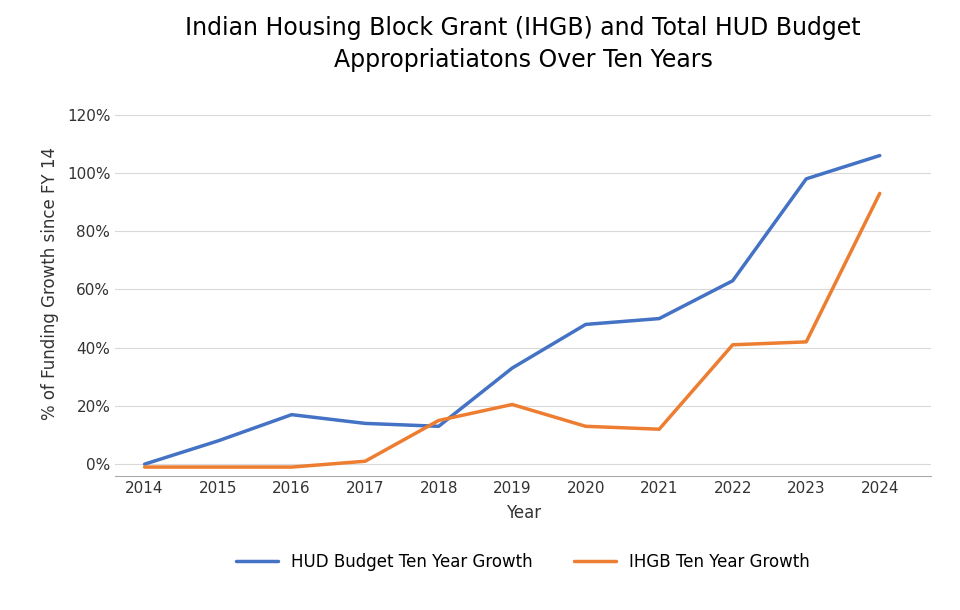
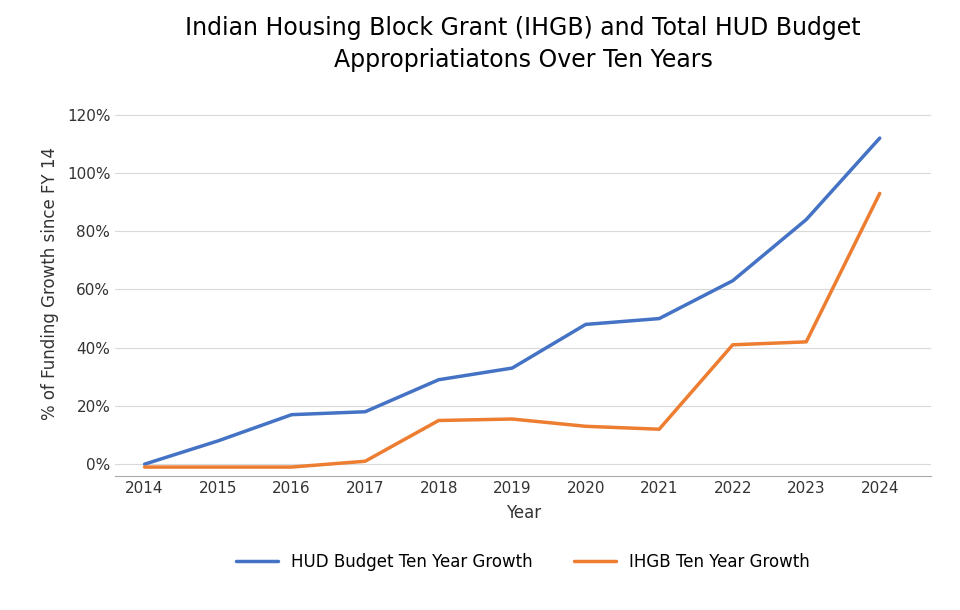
HUD Budget Ten Year Growth/2017: 14% -> 18%
HUD Budget Ten Year Growth/2018: 13% -> 29%
IHGB Ten Year Growth/2019: 20.5% -> 15.5%
HUD Budget Ten Year Growth/2023: 98% -> 84%
HUD Budget Ten Year Growth/2024: 106% -> 112%
